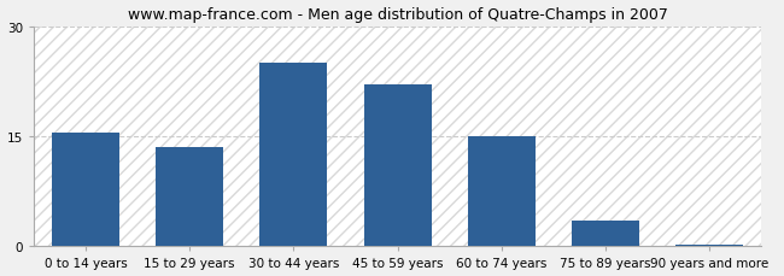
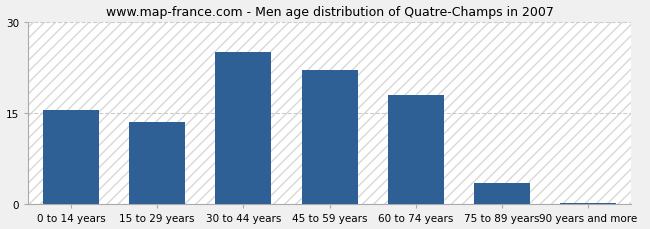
60 to 74 years: 15.0 -> 18.0
